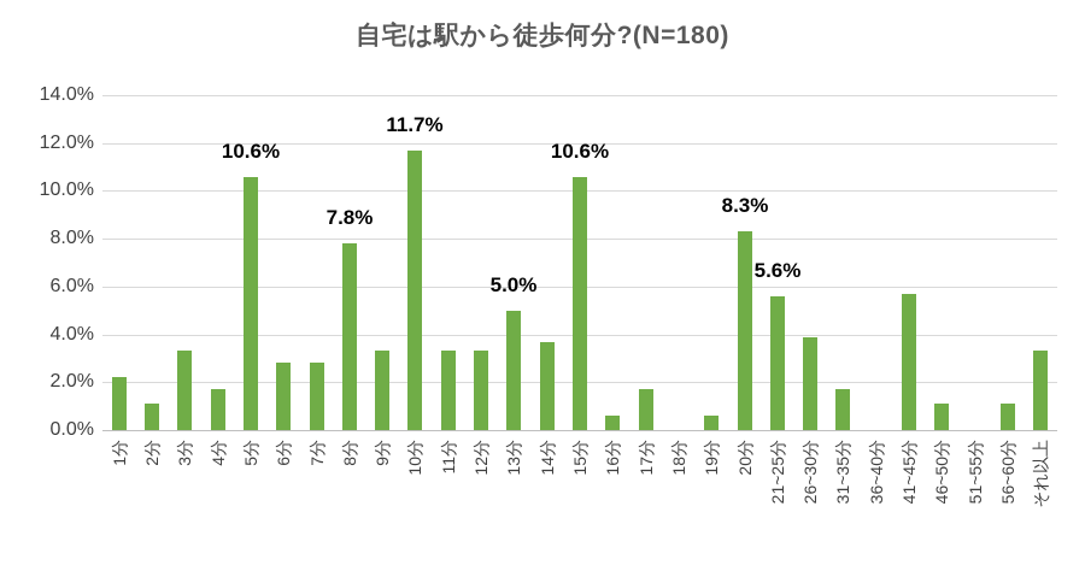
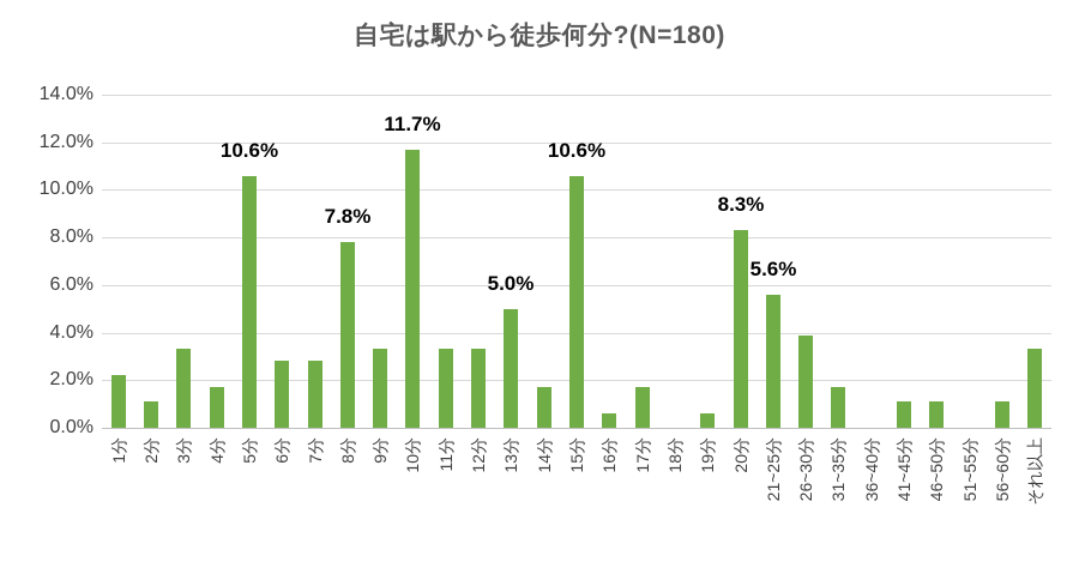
14分: 3.7% -> 1.7%
41~45分: 5.7% -> 1.1%
